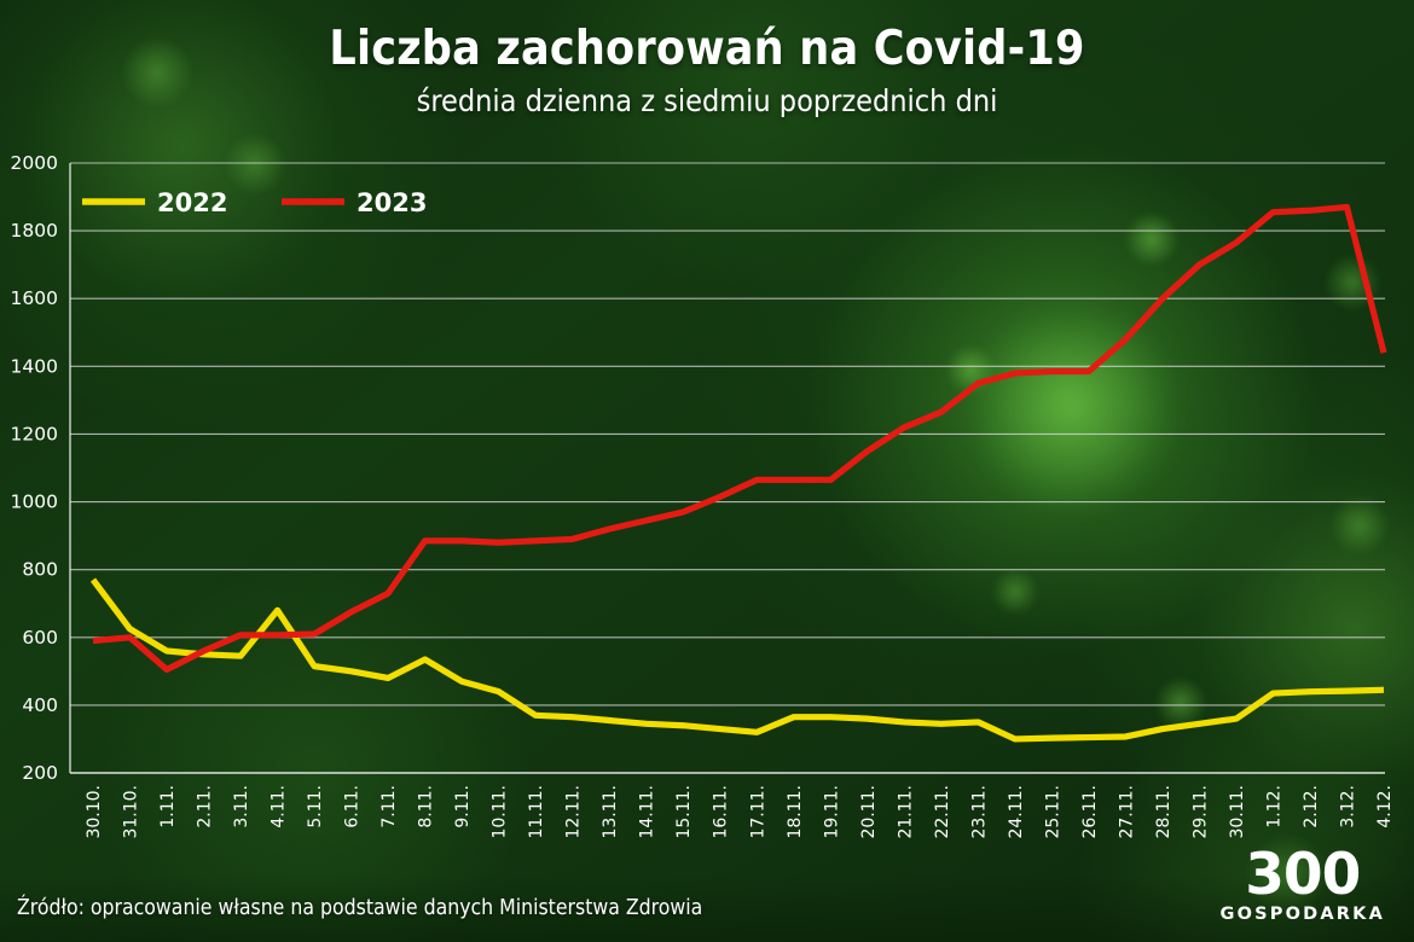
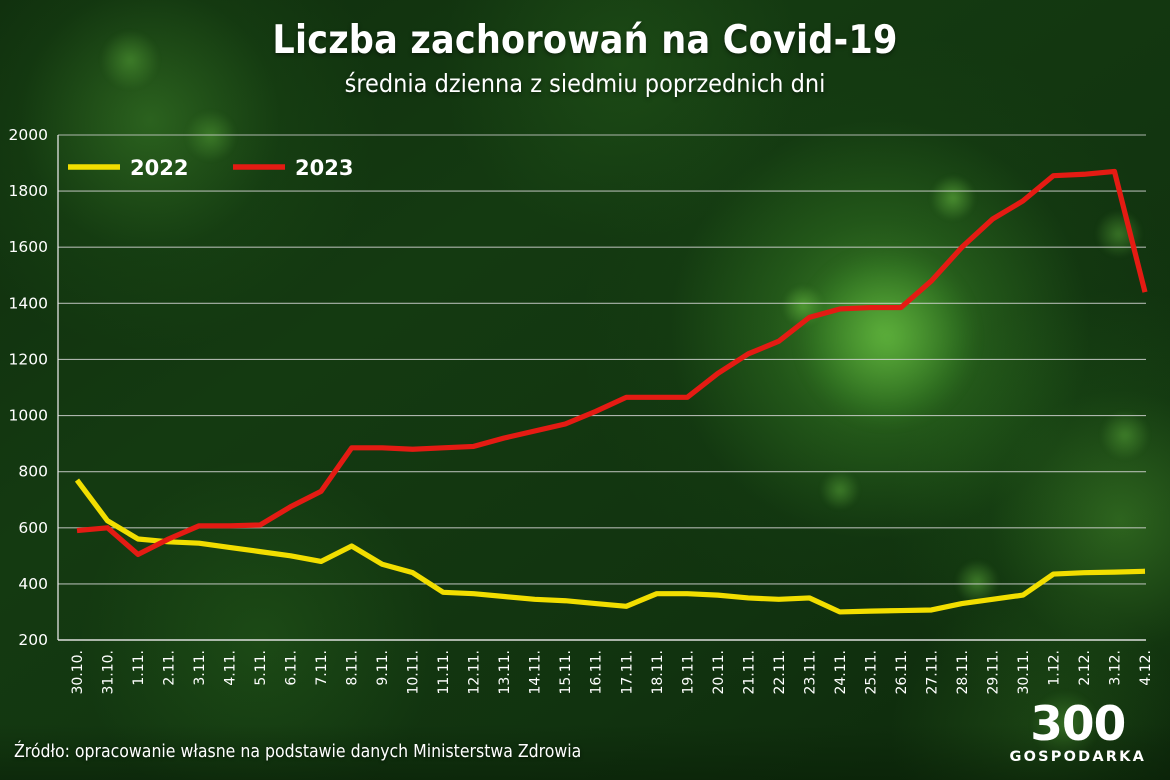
2022/4.11.: 680 -> 530
